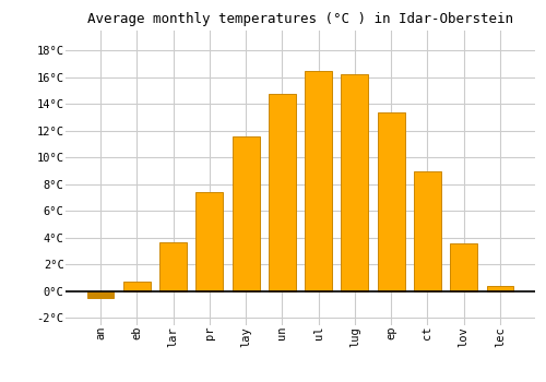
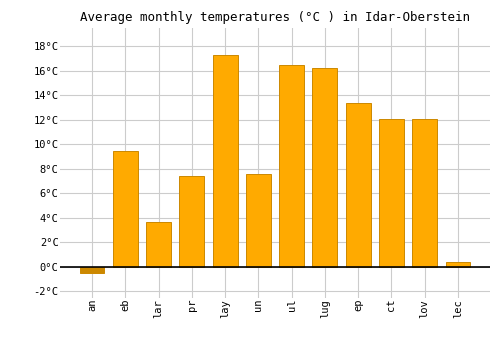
eb: 0.7°C -> 9.5°C
lay: 11.6°C -> 17.3°C
un: 14.8°C -> 7.6°C
ct: 9.0°C -> 12.1°C
lov: 3.6°C -> 12.1°C
